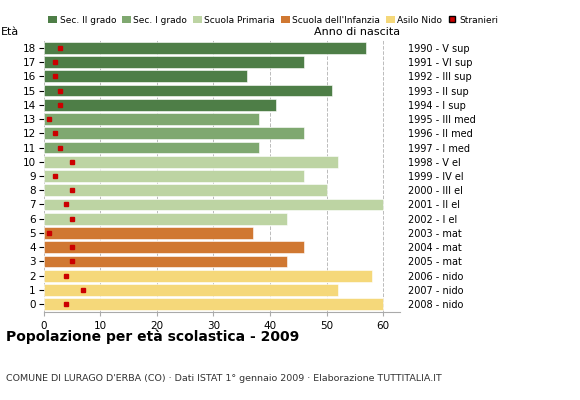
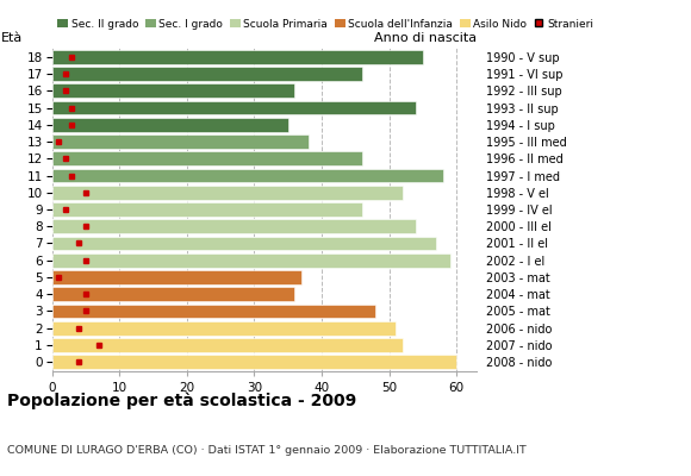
18: 57 -> 55
15: 51 -> 54
14: 41 -> 35
11: 38 -> 58
8: 50 -> 54
7: 60 -> 57
6: 43 -> 59
4: 46 -> 36
3: 43 -> 48
2: 58 -> 51
